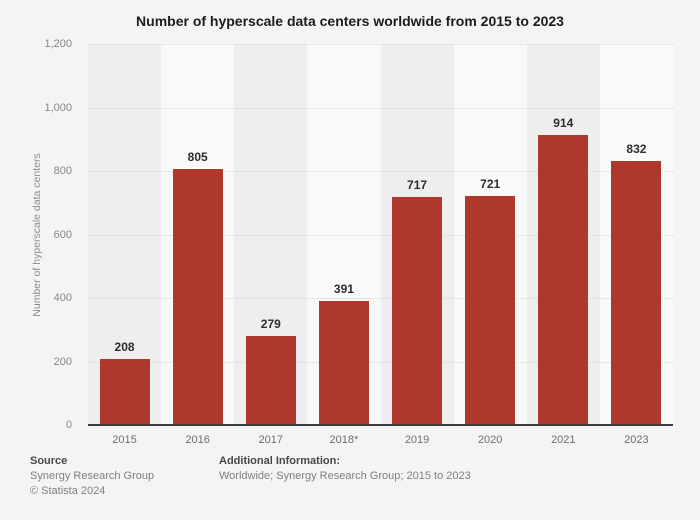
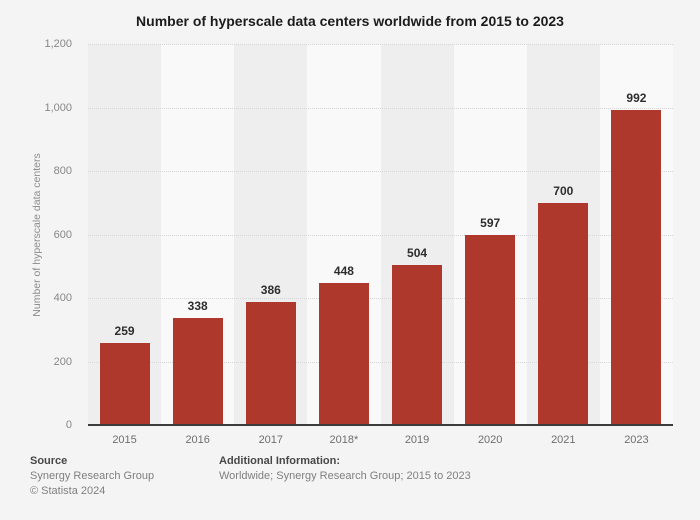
2015: 208 -> 259
2016: 805 -> 338
2017: 279 -> 386
2018*: 391 -> 448
2019: 717 -> 504
2020: 721 -> 597
2021: 914 -> 700
2023: 832 -> 992
